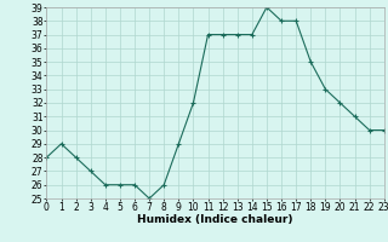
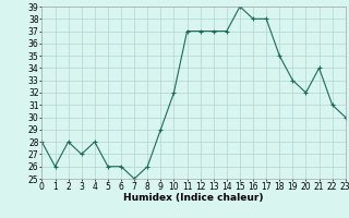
1: 29 -> 26
4: 26 -> 28
21: 31 -> 34
22: 30 -> 31
